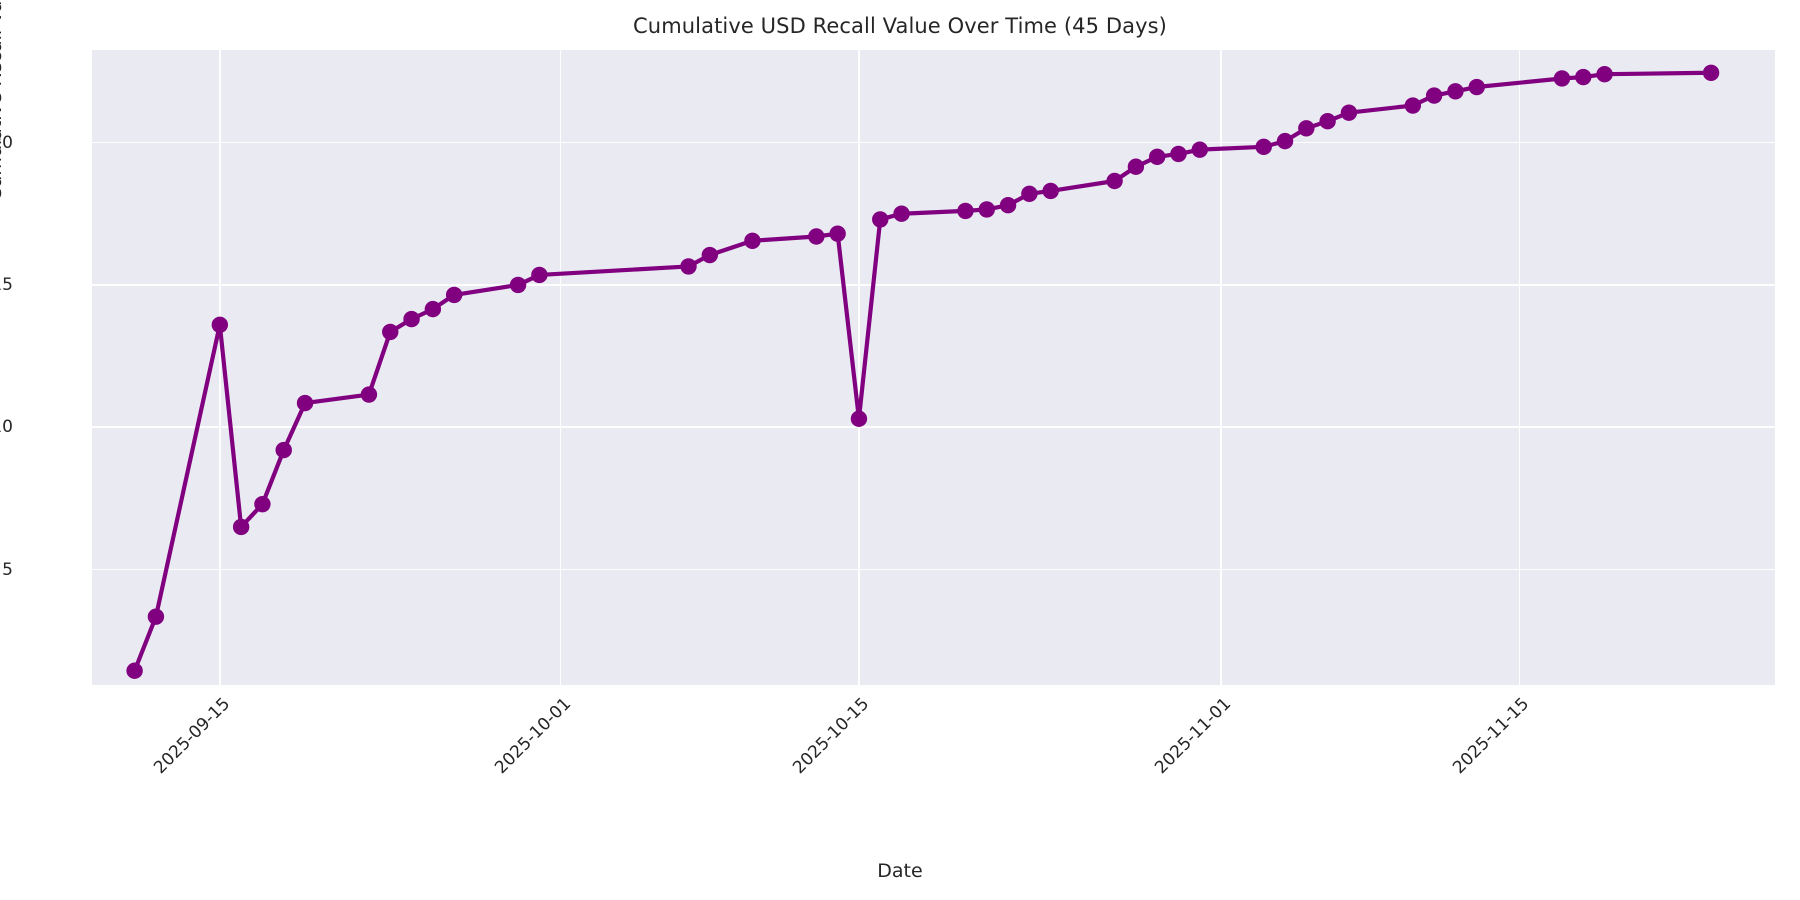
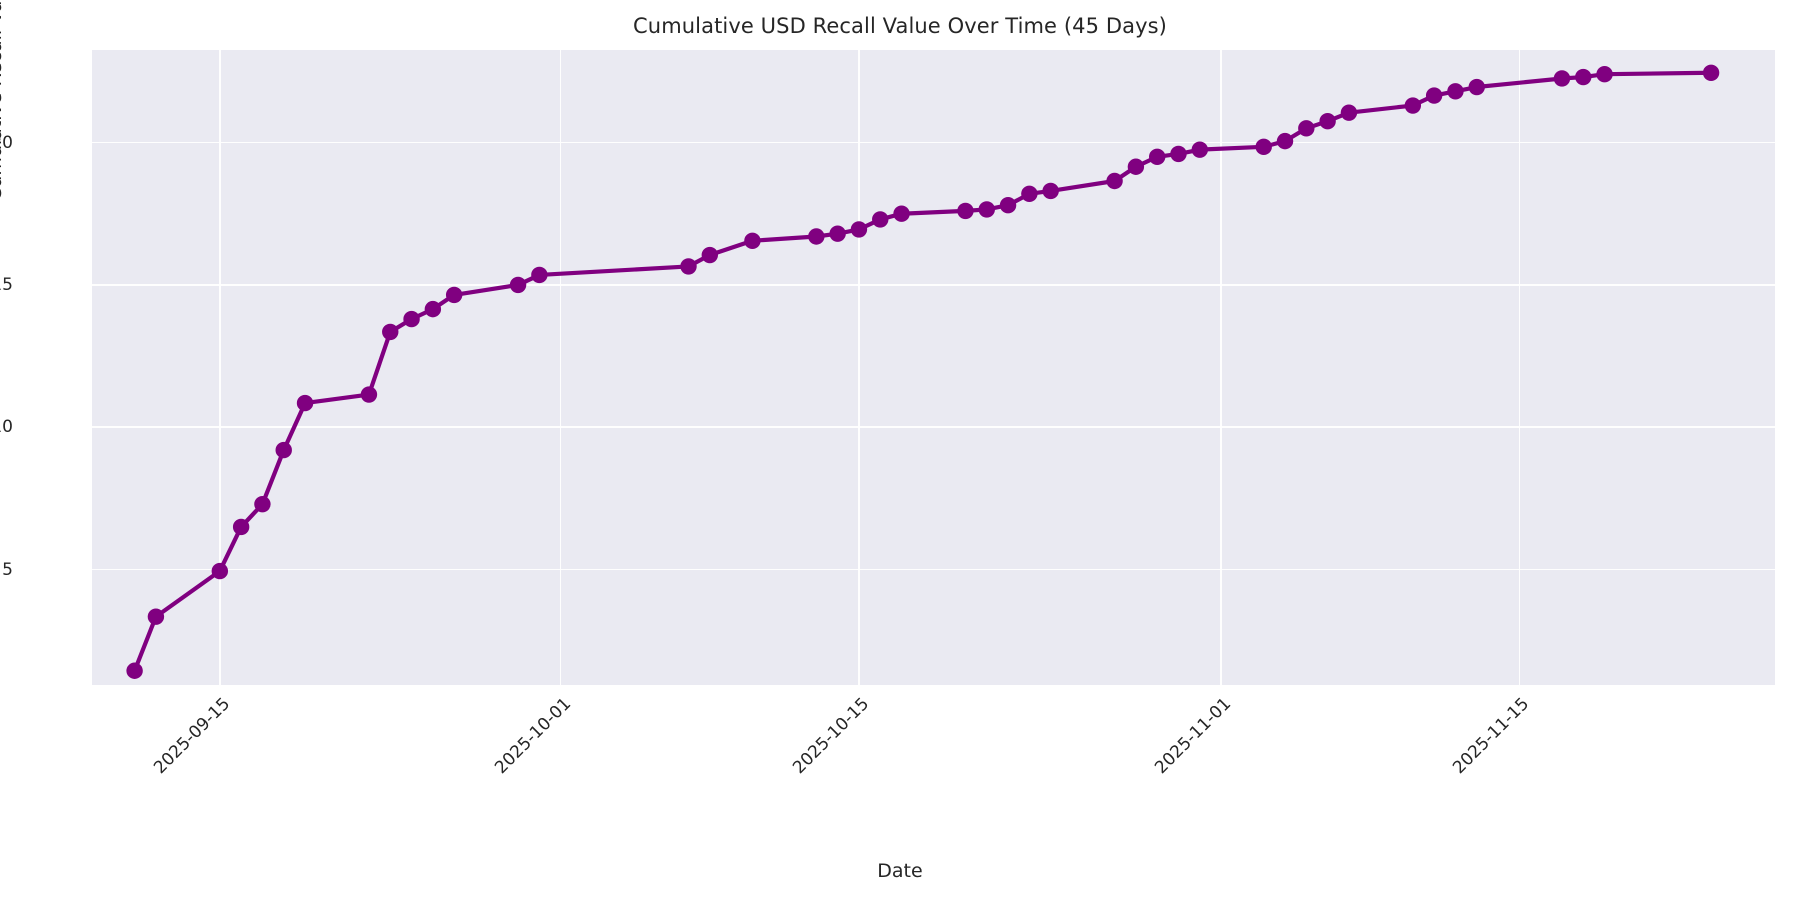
2025-09-15: 13.6 -> 5.0
2025-10-15: 10.3 -> 16.9
